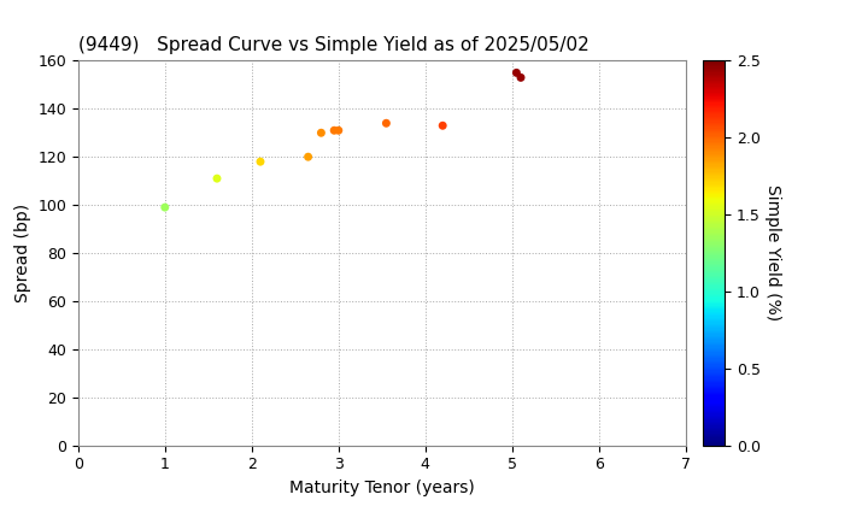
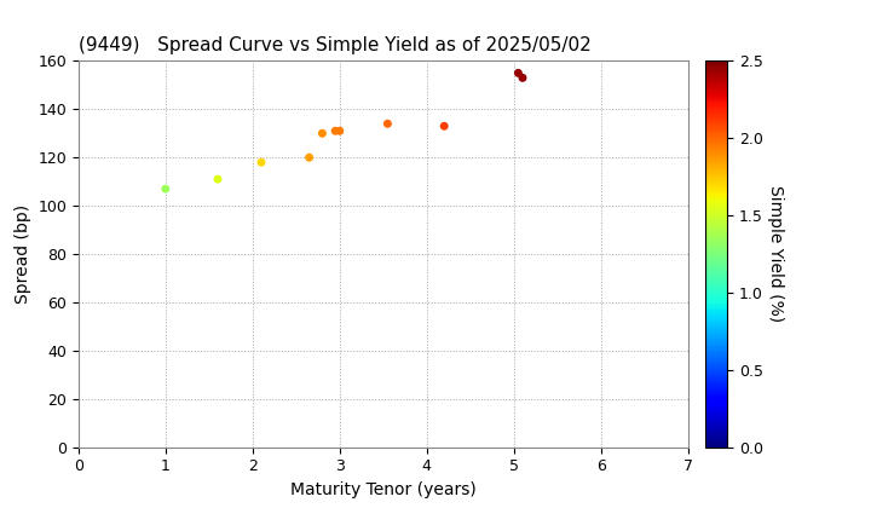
1: 99 -> 107
